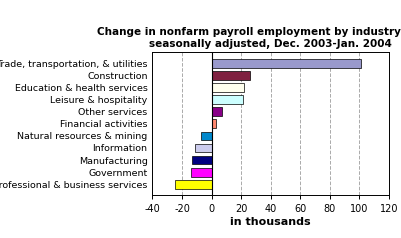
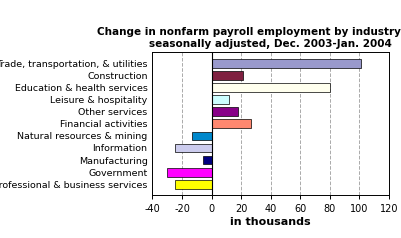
Construction: 26 -> 21
Education & health services: 22 -> 80
Leisure & hospitality: 21 -> 12
Other services: 7 -> 18
Financial activities: 3 -> 27
Natural resources & mining: -7 -> -13
Information: -11 -> -25
Manufacturing: -13 -> -6
Government: -14 -> -30
